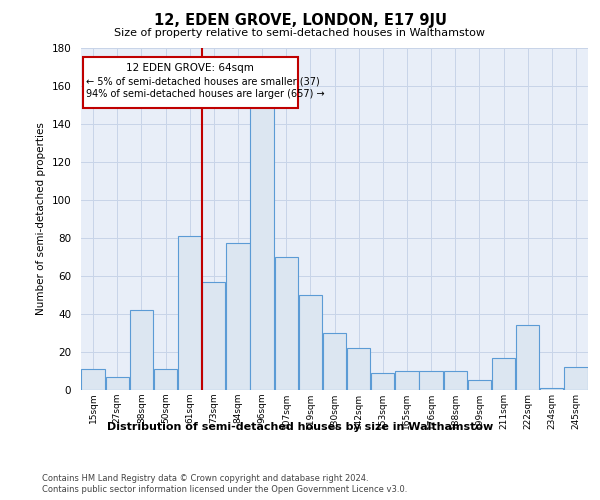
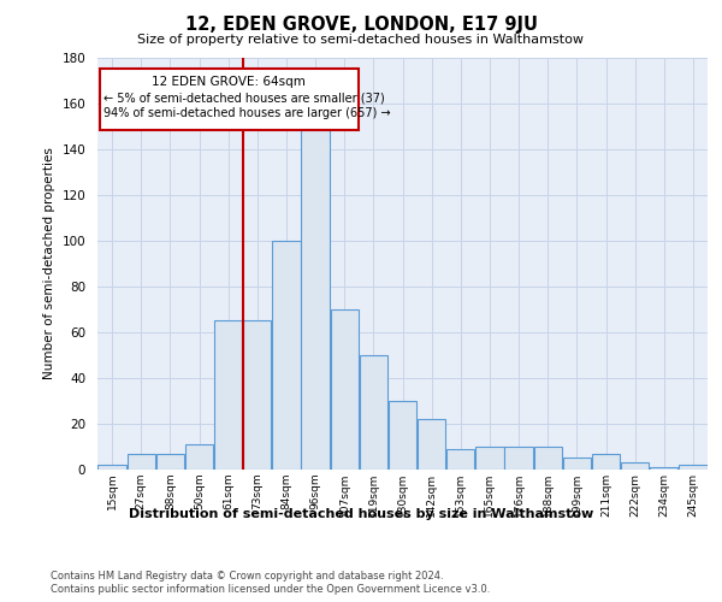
15sqm: 11 -> 2
38sqm: 42 -> 7
61sqm: 81 -> 65
73sqm: 57 -> 65
84sqm: 77 -> 100
211sqm: 17 -> 7
222sqm: 34 -> 3
245sqm: 12 -> 2
